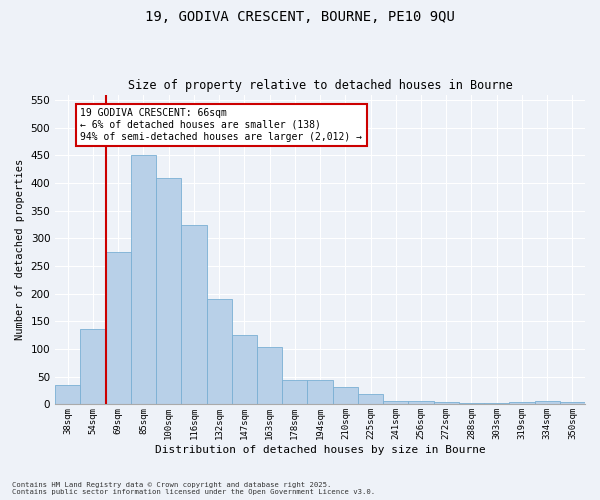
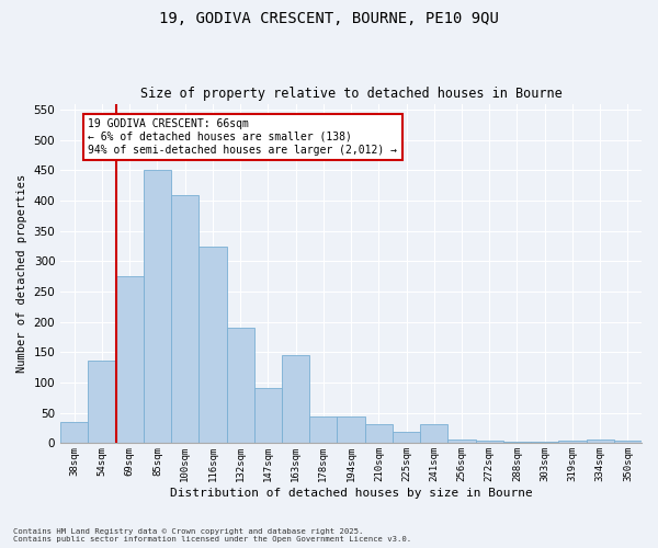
147sqm: 125 -> 92
163sqm: 104 -> 146
241sqm: 7 -> 32
